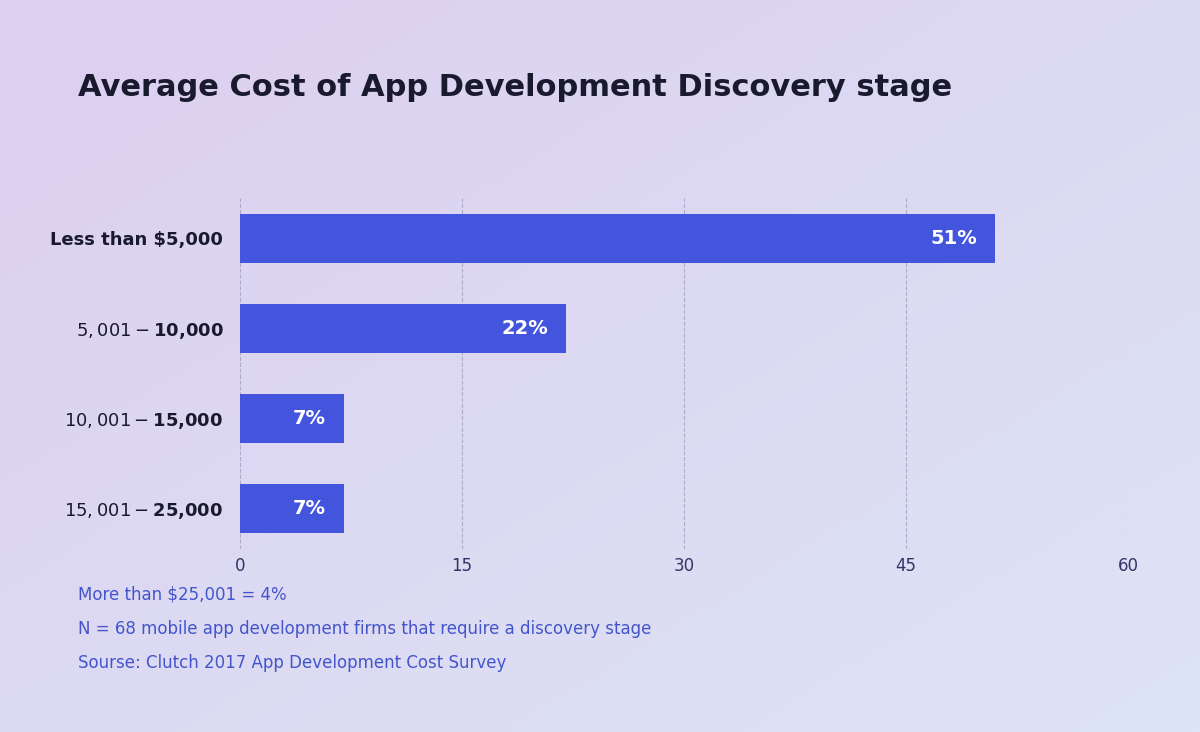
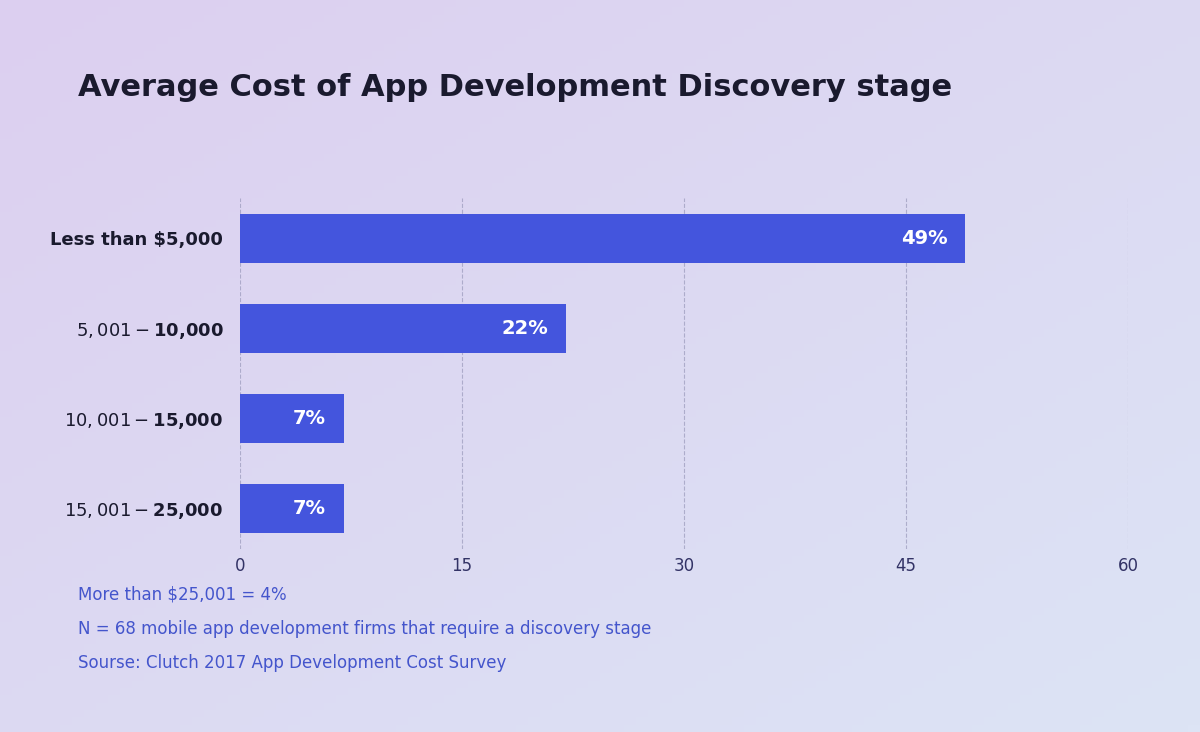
Less than $5,000: 51% -> 49%
